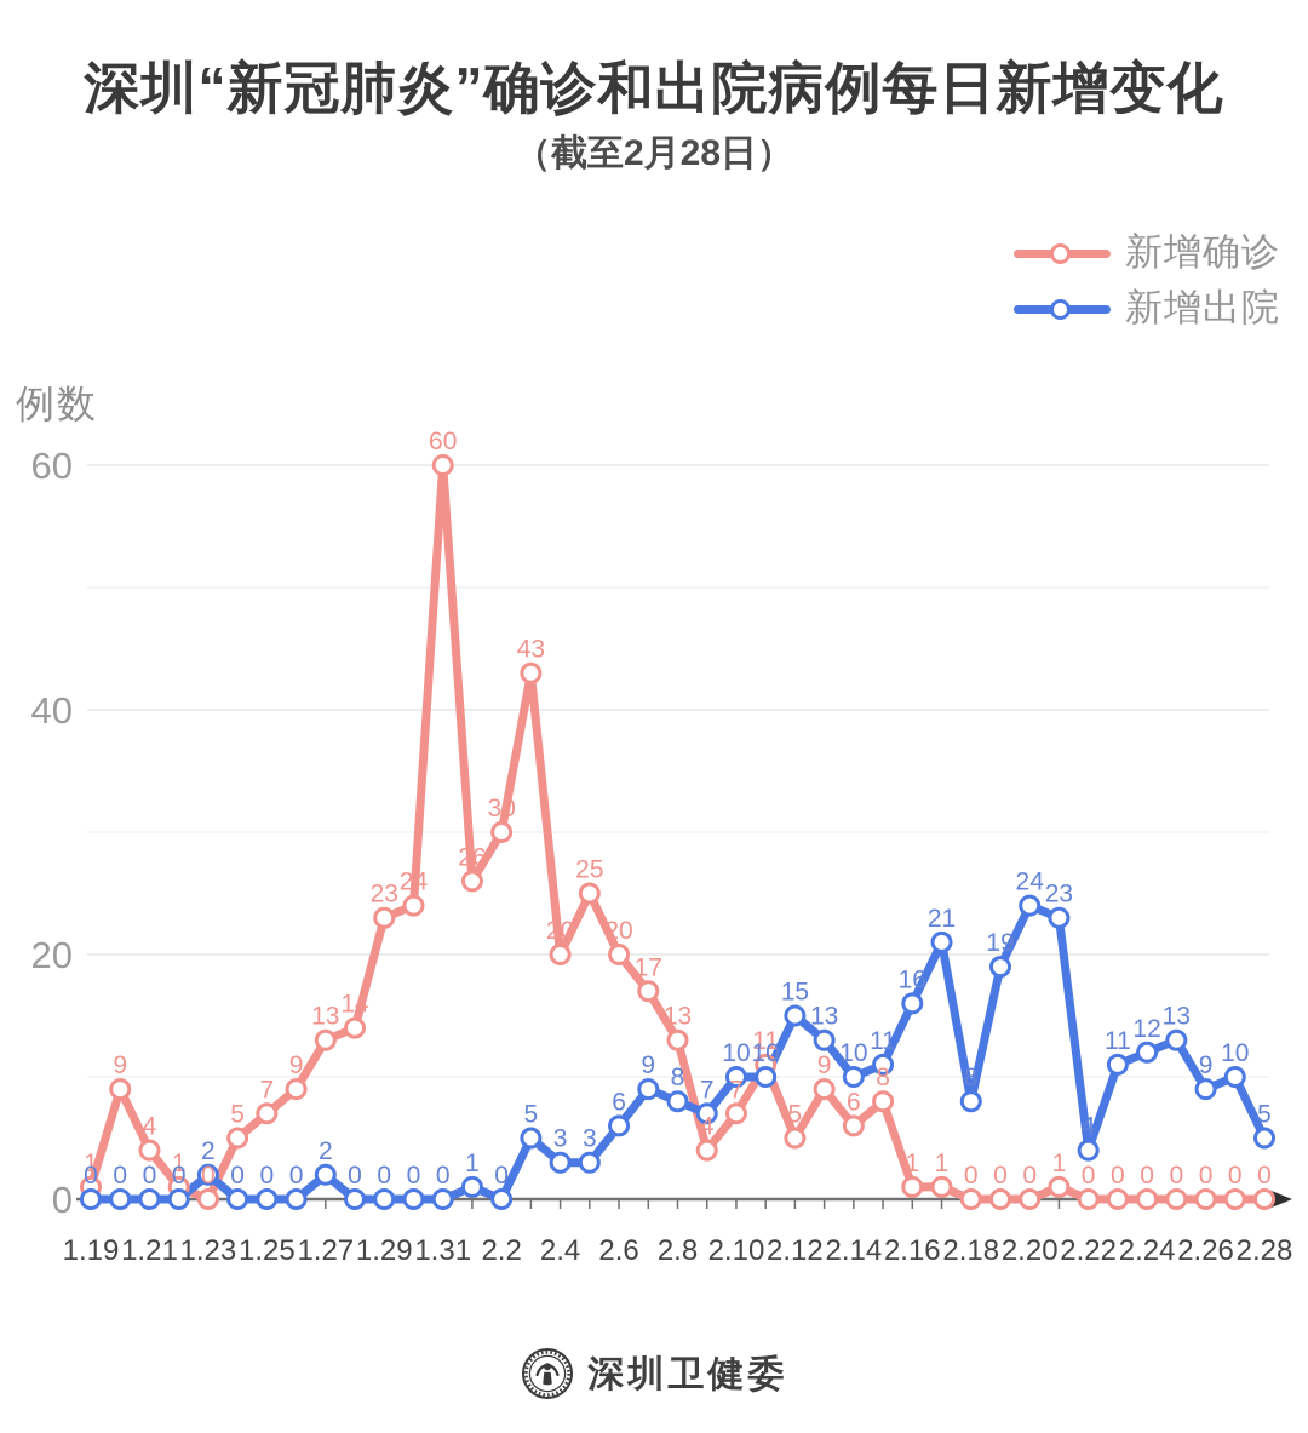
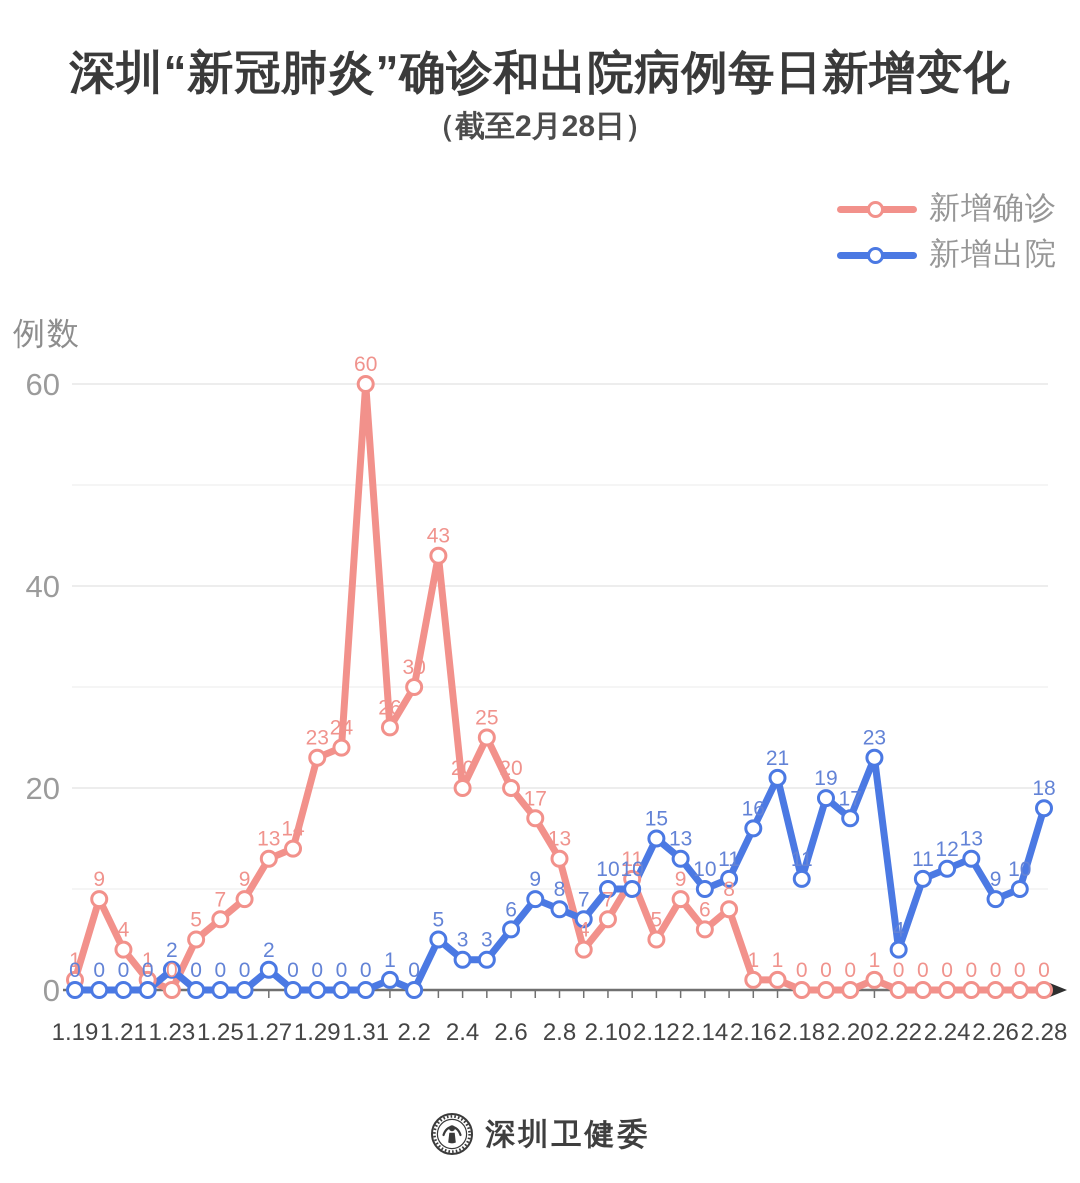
新增出院/2.18: 8 -> 11
新增出院/2.20: 24 -> 17
新增出院/2.28: 5 -> 18
